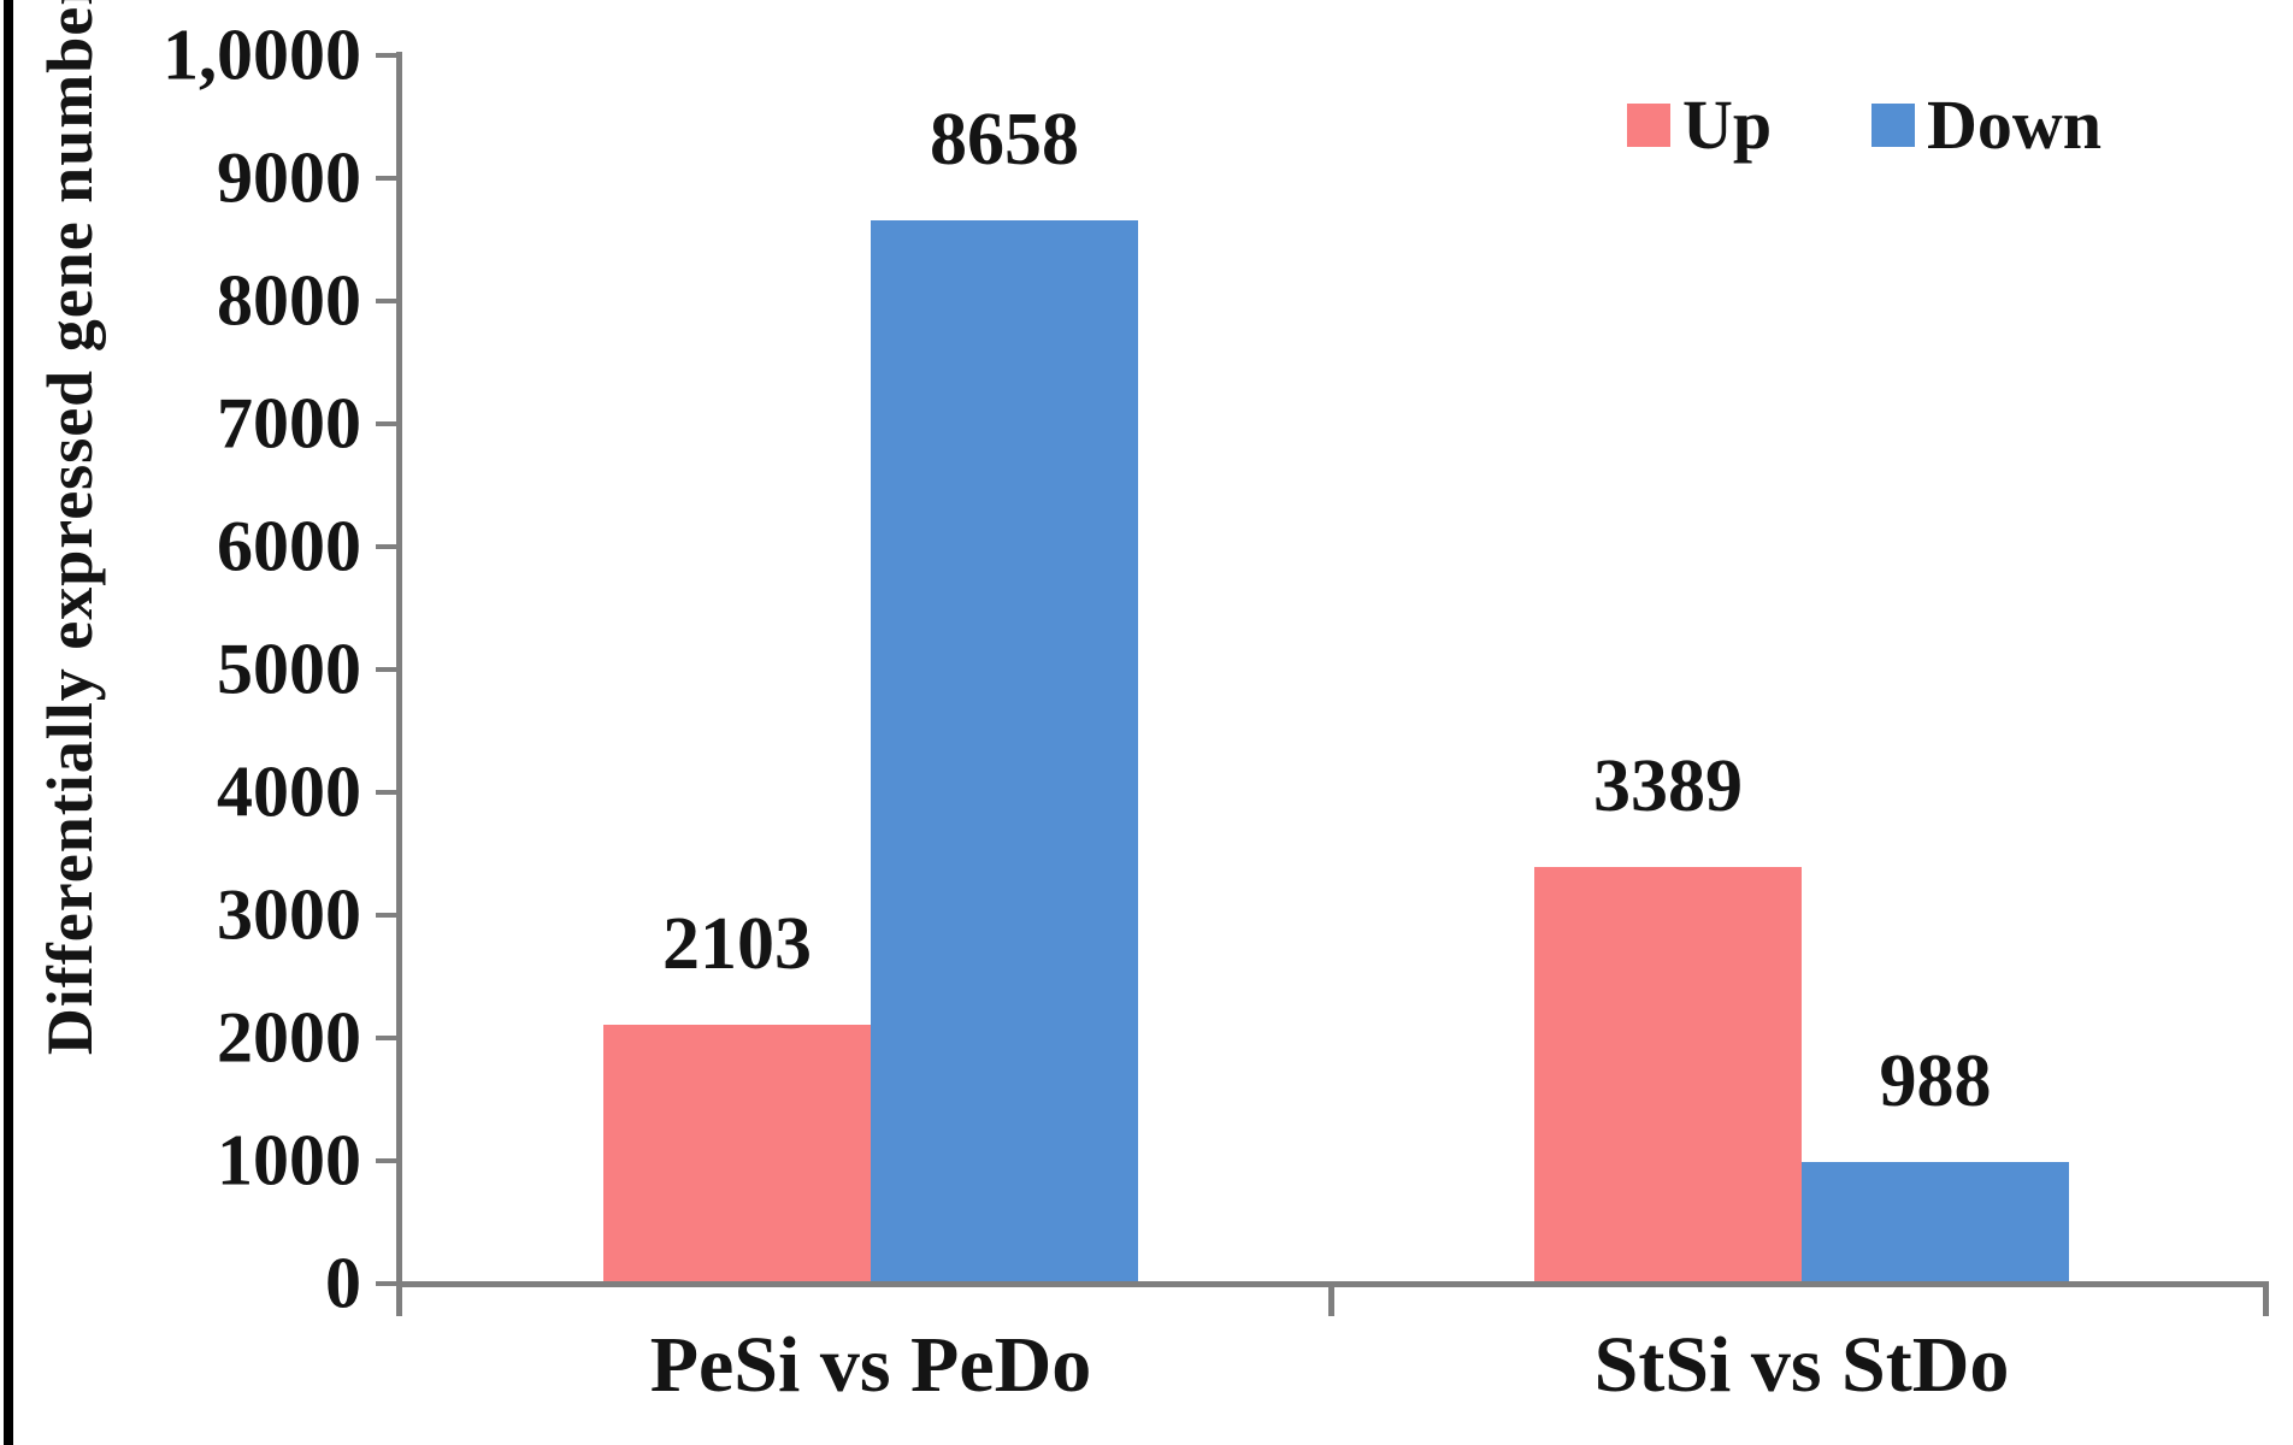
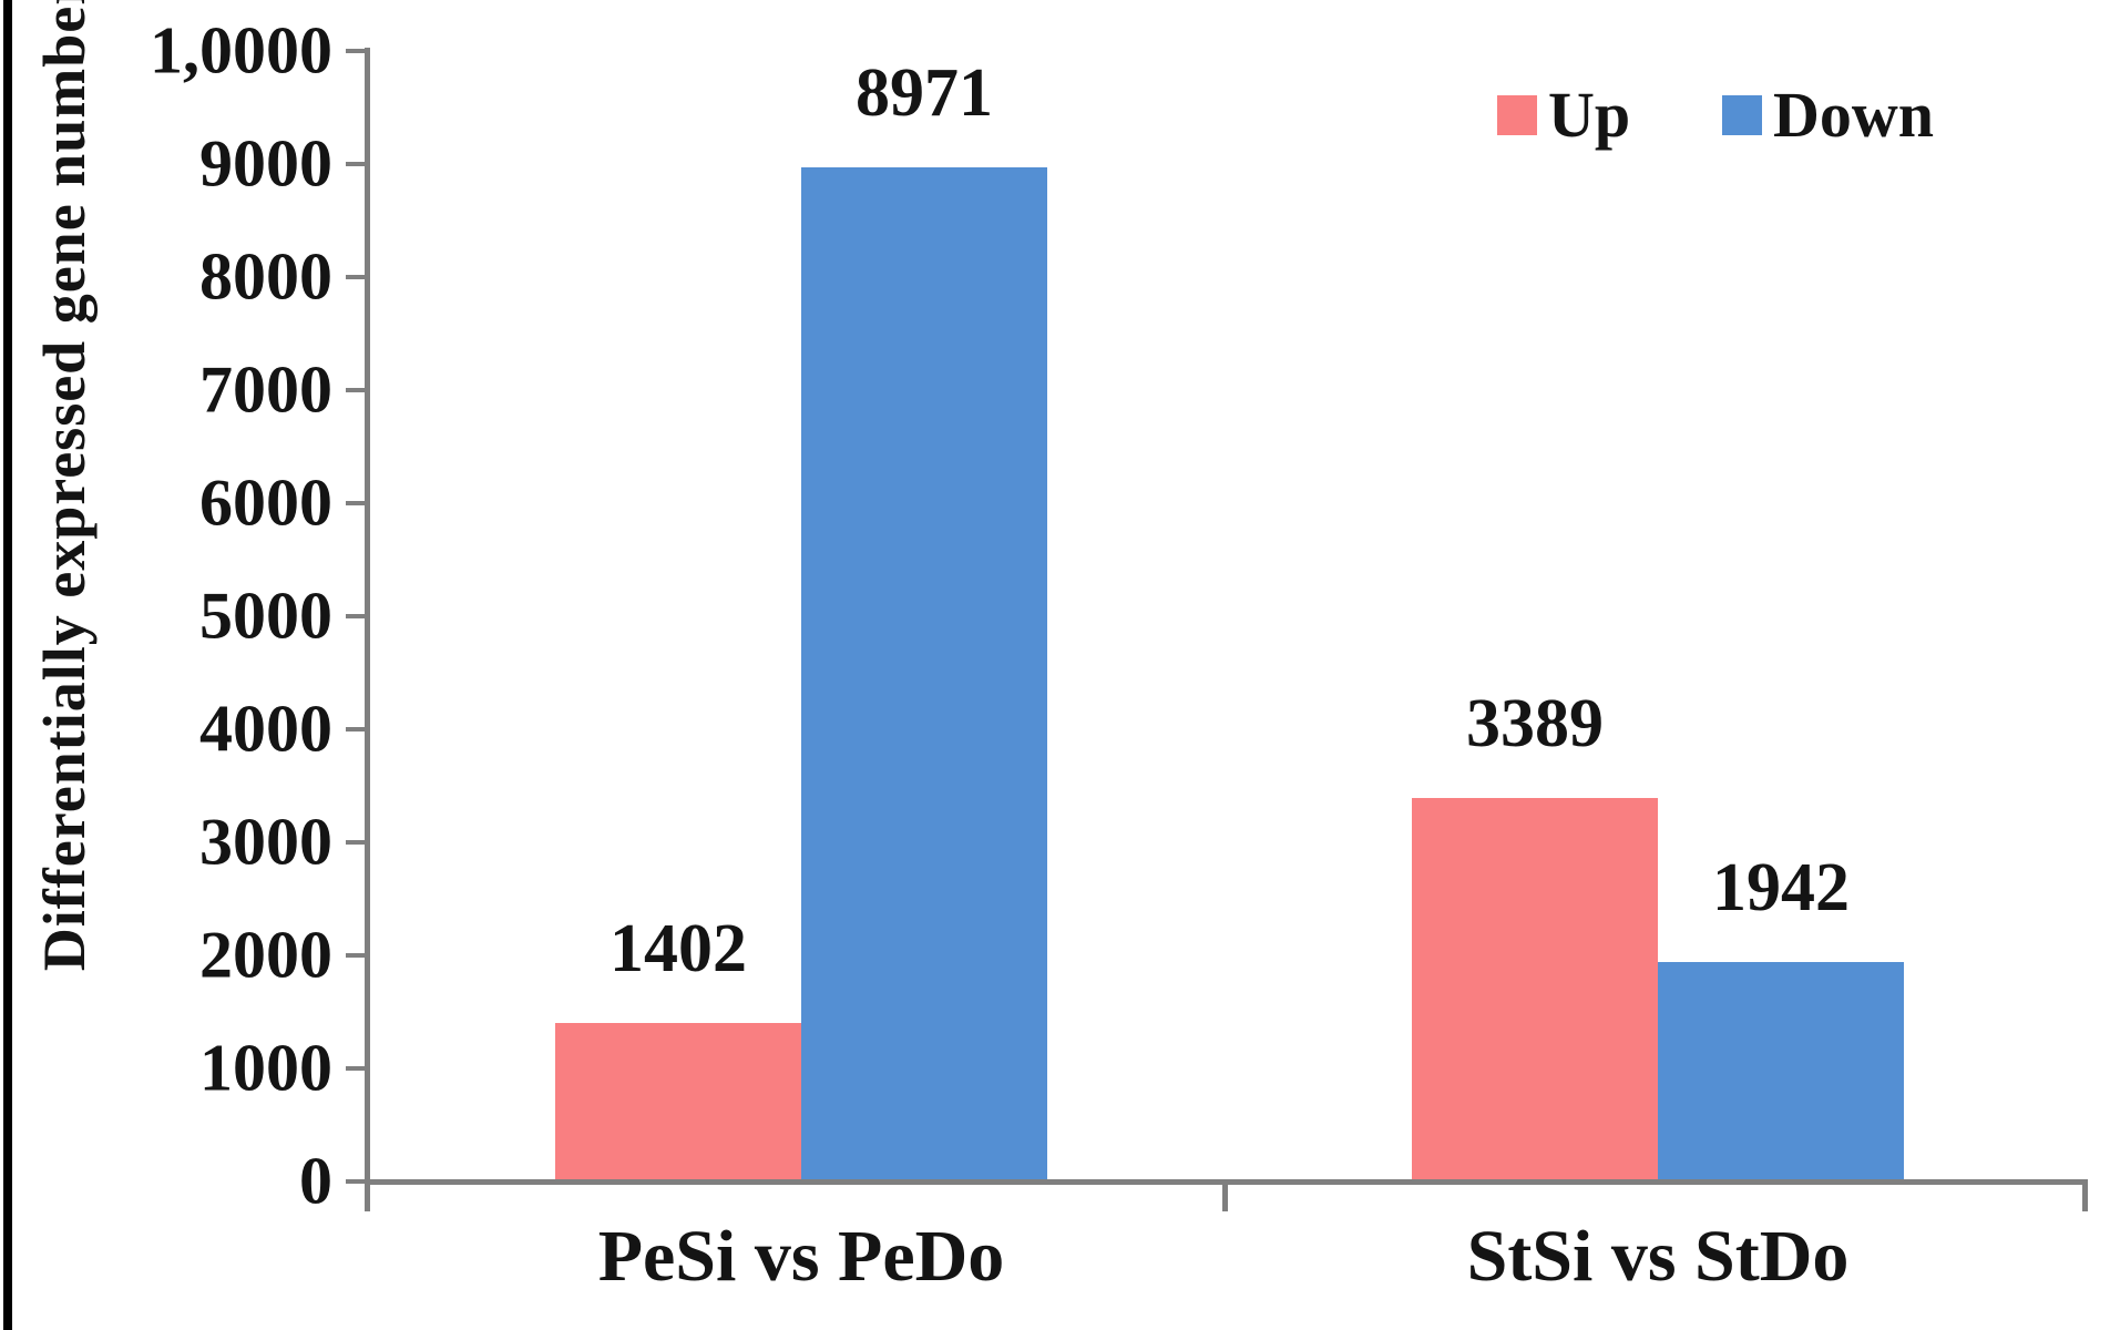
Up/PeSi vs PeDo: 2103 -> 1402
Down/PeSi vs PeDo: 8658 -> 8971
Down/StSi vs StDo: 988 -> 1942
